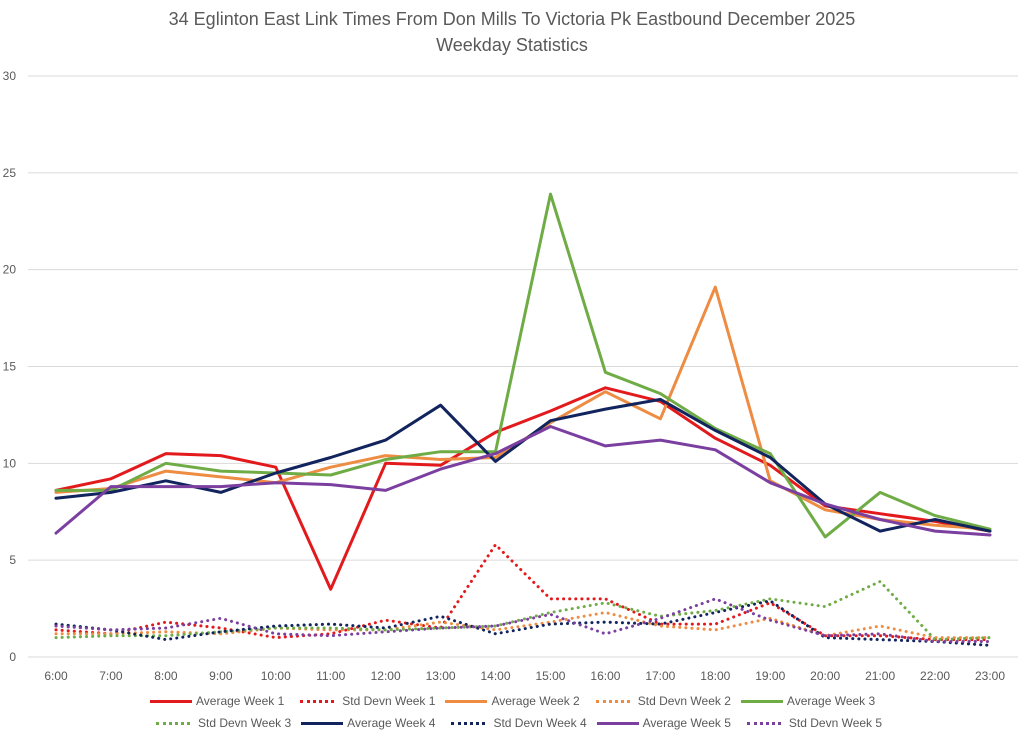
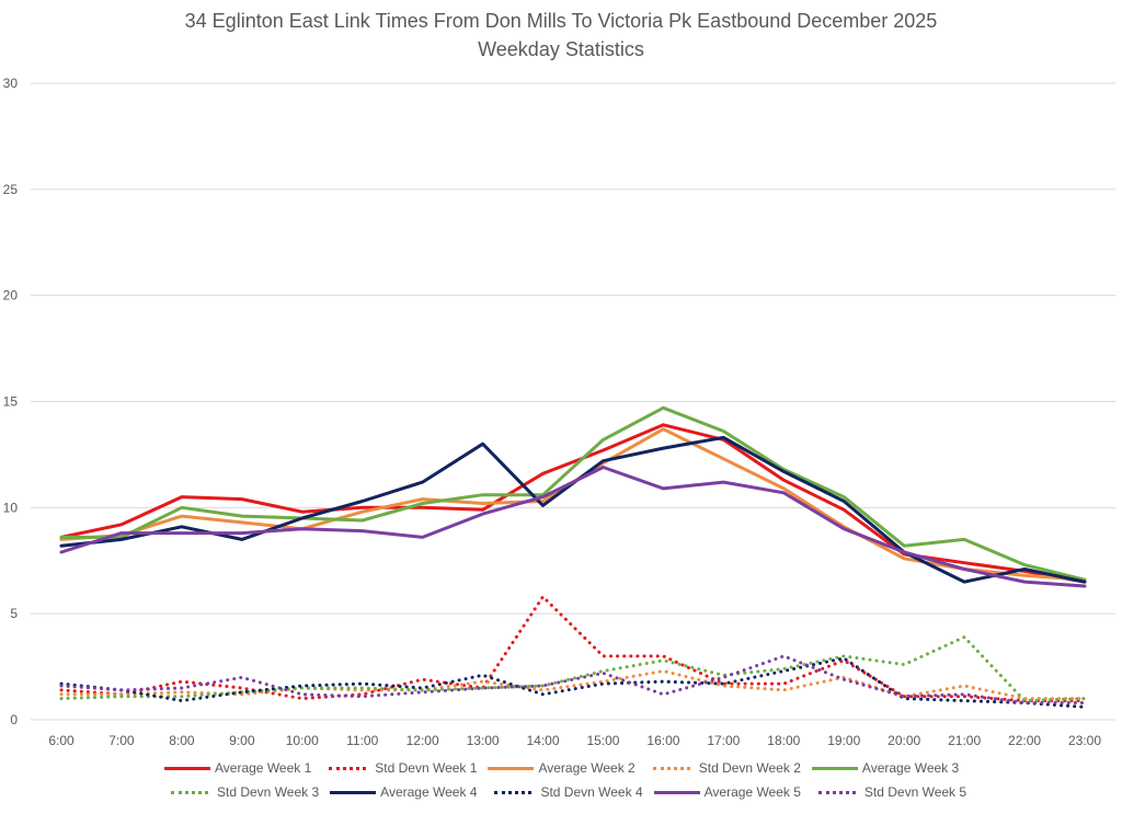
Average Week 5/6:00: 6.4 -> 7.9
Average Week 1/11:00: 3.5 -> 10.0
Average Week 3/15:00: 23.9 -> 13.2
Average Week 2/18:00: 19.1 -> 10.9
Average Week 3/20:00: 6.2 -> 8.2
